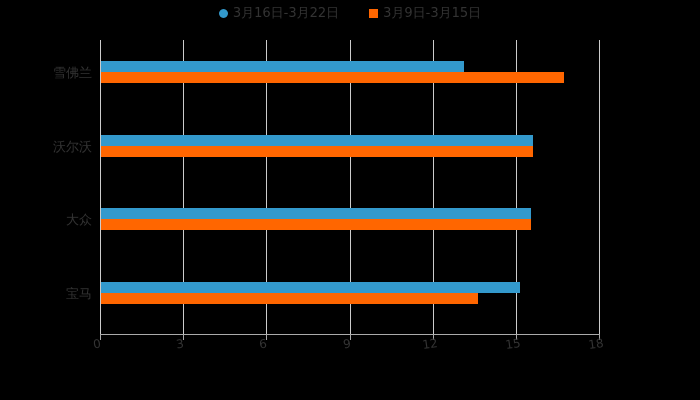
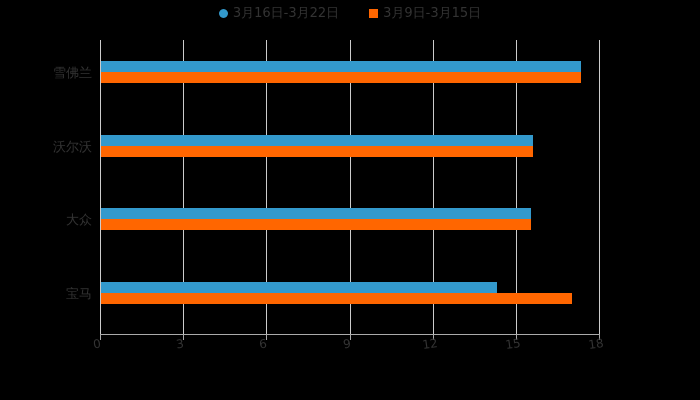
3月16日-3月22日/雪佛兰: 13.1 -> 17.3
3月9日-3月15日/雪佛兰: 16.7 -> 17.3
3月16日-3月22日/宝马: 15.1 -> 14.3
3月9日-3月15日/宝马: 13.6 -> 17.0
